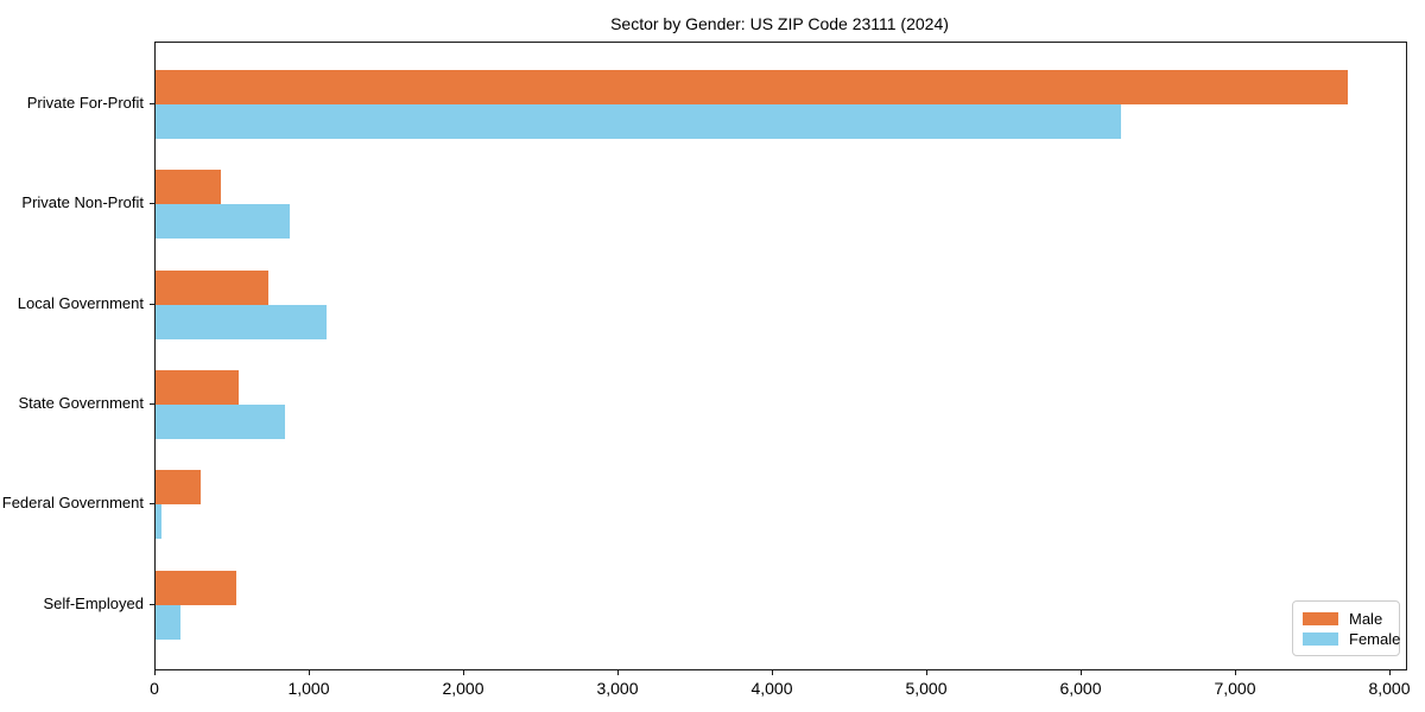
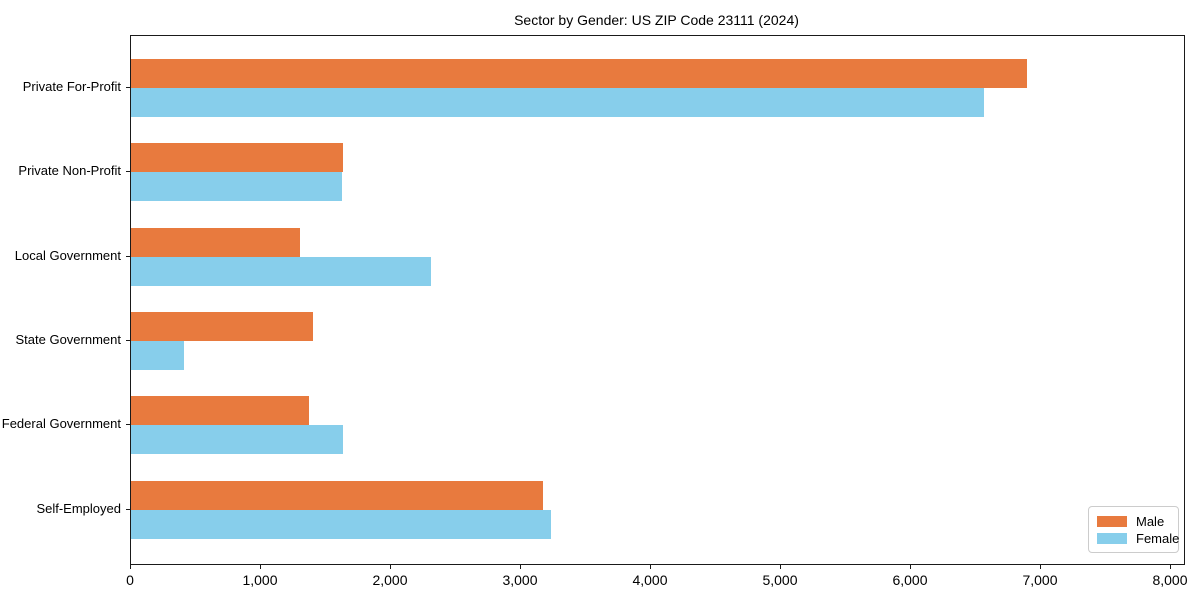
Male/Private For-Profit: 7720 -> 6890
Female/Private For-Profit: 6250 -> 6560
Male/Private Non-Profit: 420 -> 1630
Female/Private Non-Profit: 870 -> 1620
Male/Local Government: 730 -> 1300
Female/Local Government: 1110 -> 2310
Male/State Government: 540 -> 1400
Female/State Government: 840 -> 410
Male/Federal Government: 290 -> 1370
Female/Federal Government: 40 -> 1630
Male/Self-Employed: 520 -> 3170
Female/Self-Employed: 160 -> 3230
